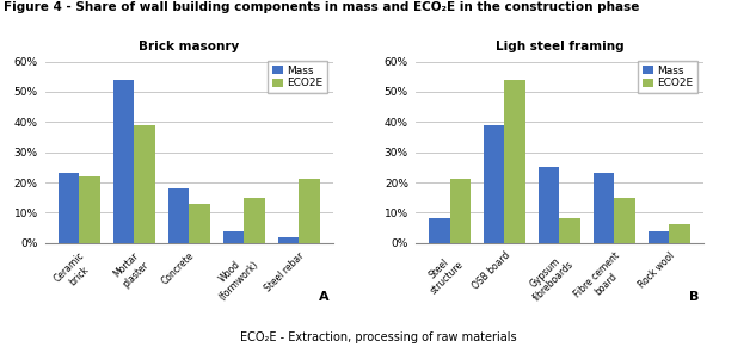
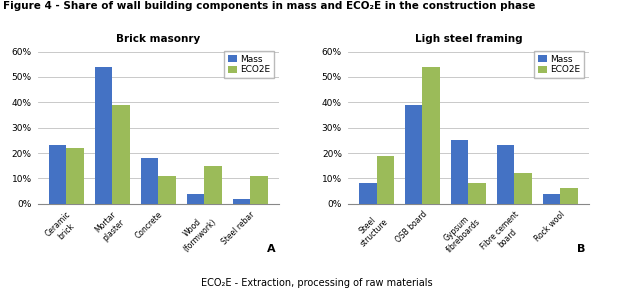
Brick masonry/ECO2E/Concrete: 13% -> 11%
Brick masonry/ECO2E/Steel rebar: 21% -> 11%
Ligh steel framing/ECO2E/Steel structure: 21% -> 19%
Ligh steel framing/ECO2E/Fibre cement board: 15% -> 12%
